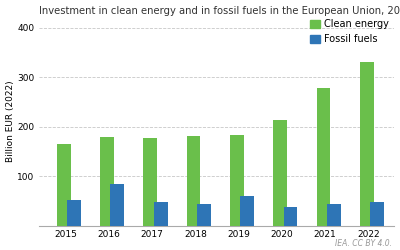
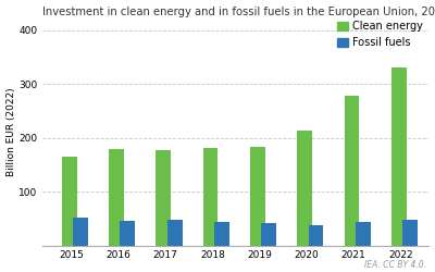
Fossil fuels/2016: 85 -> 46
Fossil fuels/2019: 60 -> 42
